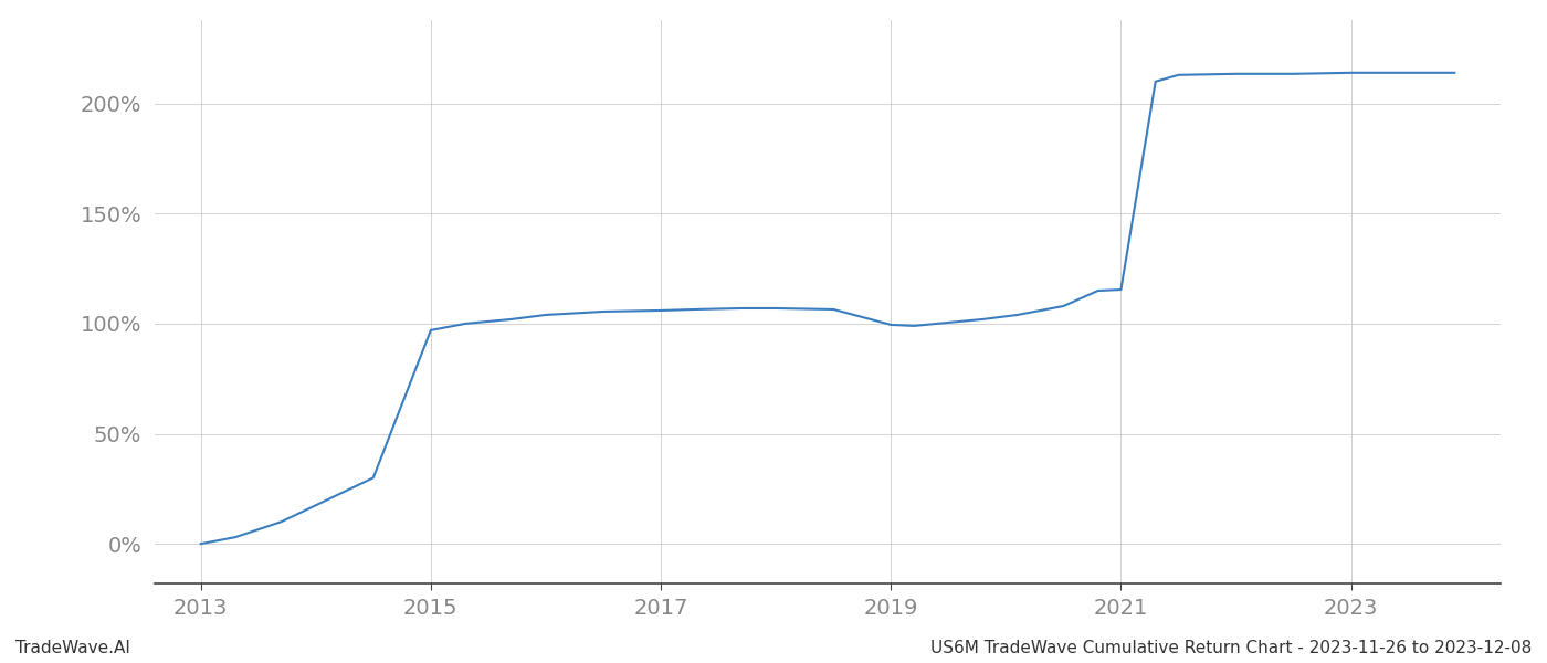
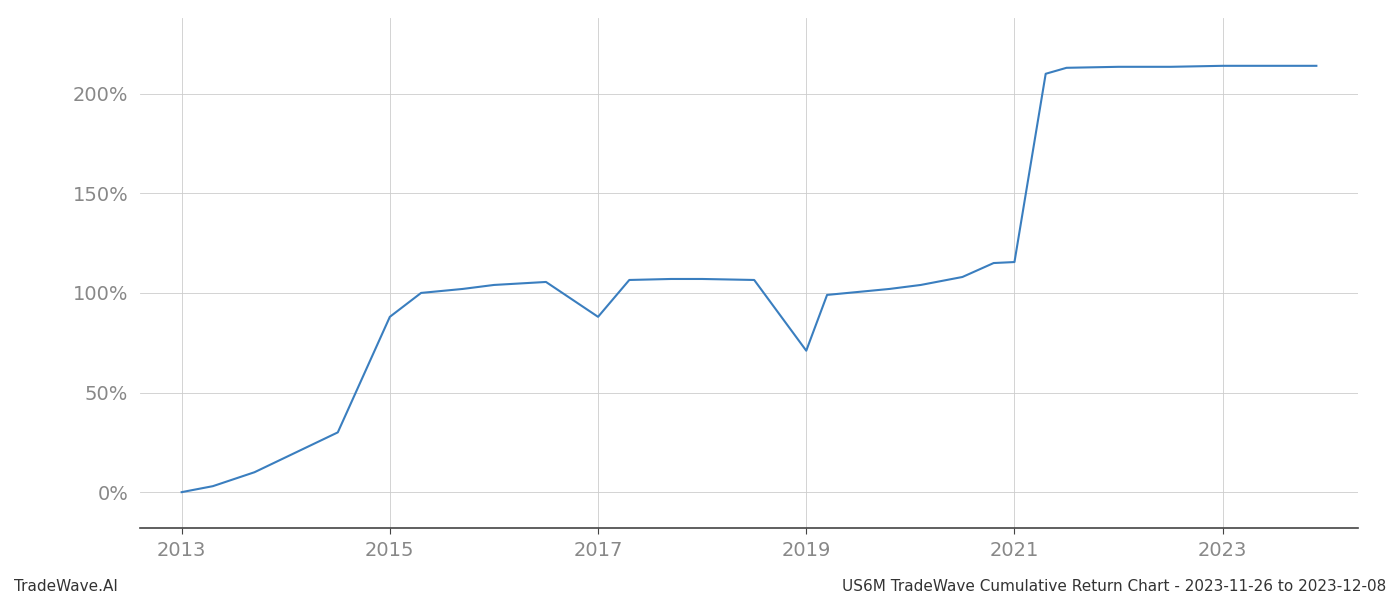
2015: 97% -> 88%
2017: 106% -> 88%
2019: 100% -> 71%
